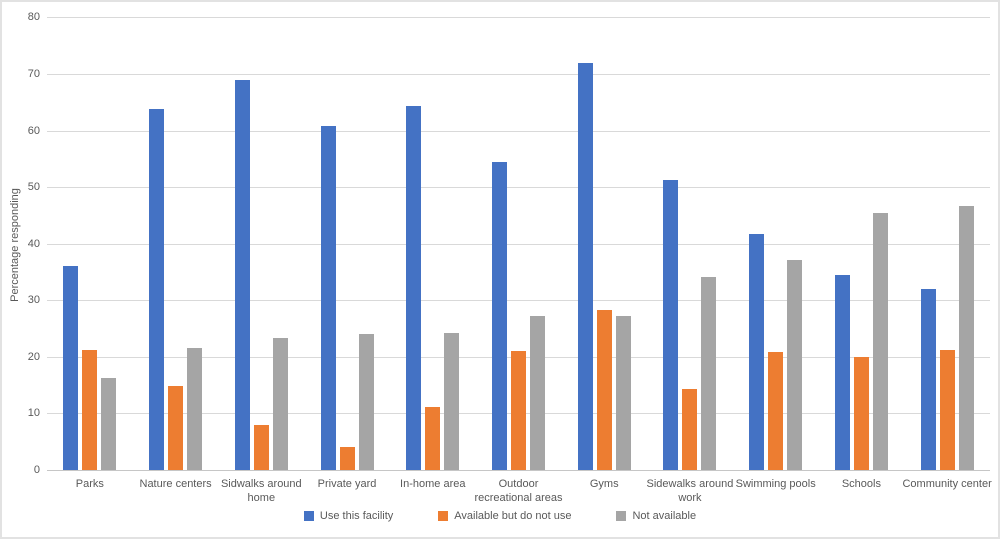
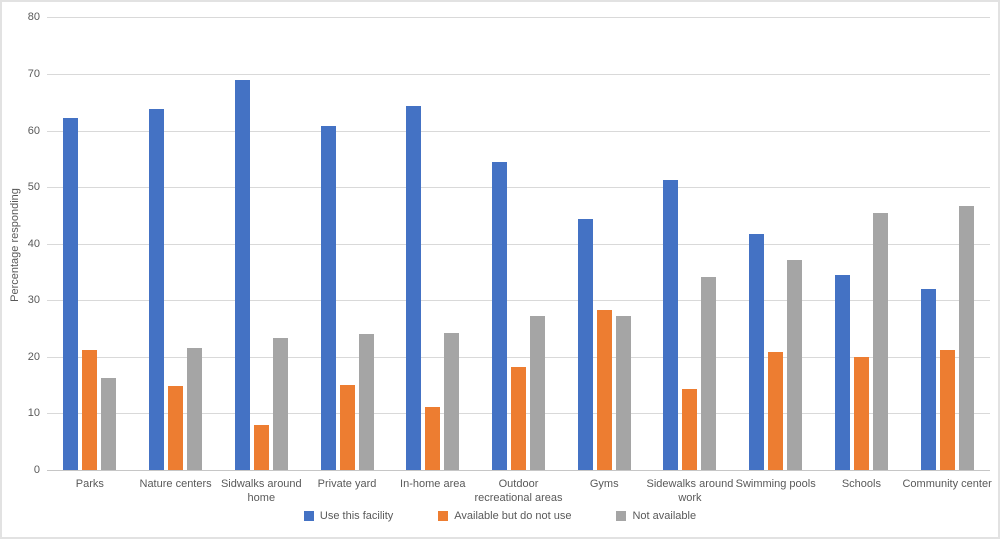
Use this facility/Parks: 36 -> 62
Available but do not use/Private yard: 4 -> 15
Available but do not use/Outdoor recreational areas: 21 -> 18
Use this facility/Gyms: 72 -> 44
